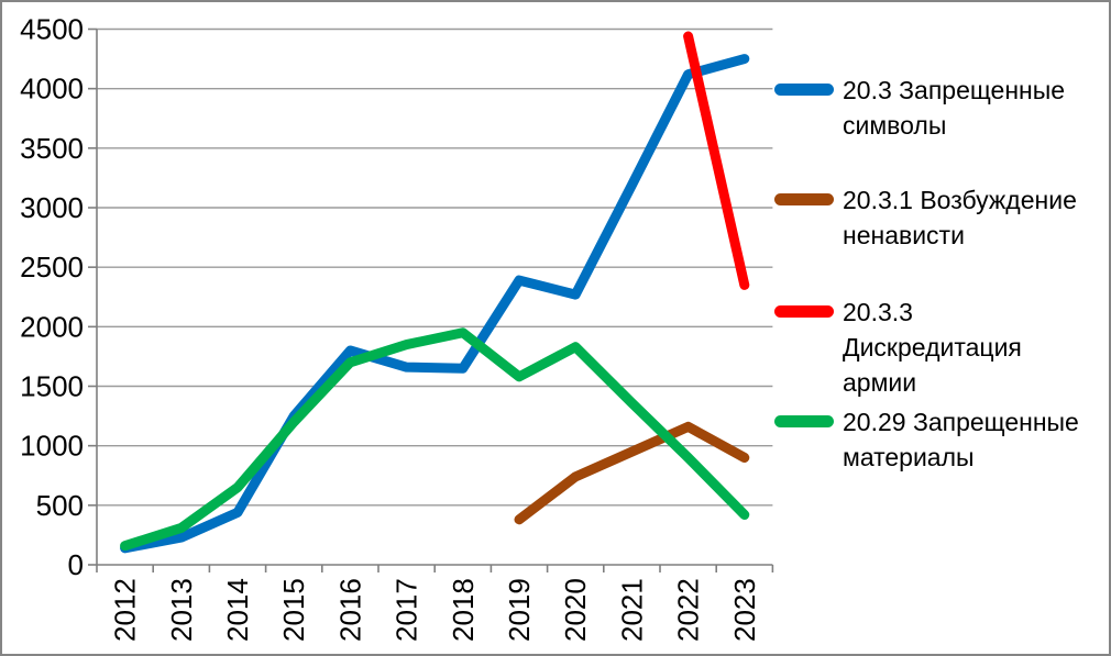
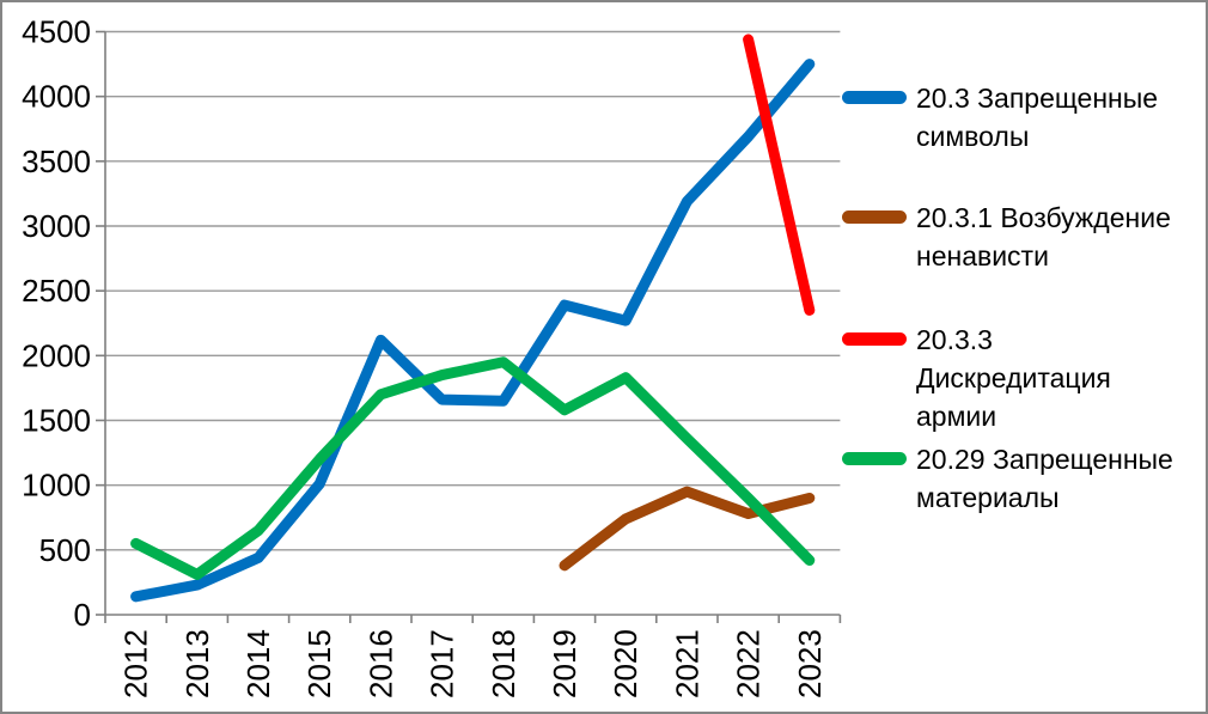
20.29 Запрещенные материалы/2012: 160 -> 550
20.3 Запрещенные символы/2015: 1250 -> 1010
20.3 Запрещенные символы/2016: 1800 -> 2120
20.3 Запрещенные символы/2022: 4120 -> 3690
20.3.1 Возбуждение ненависти/2022: 1160 -> 780
